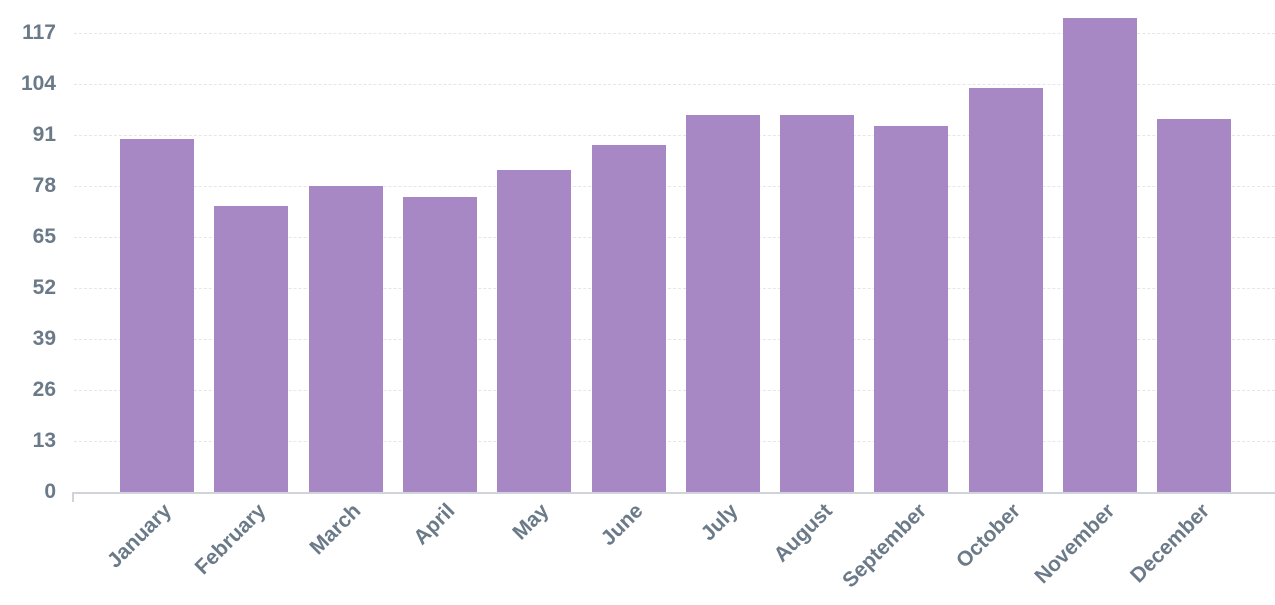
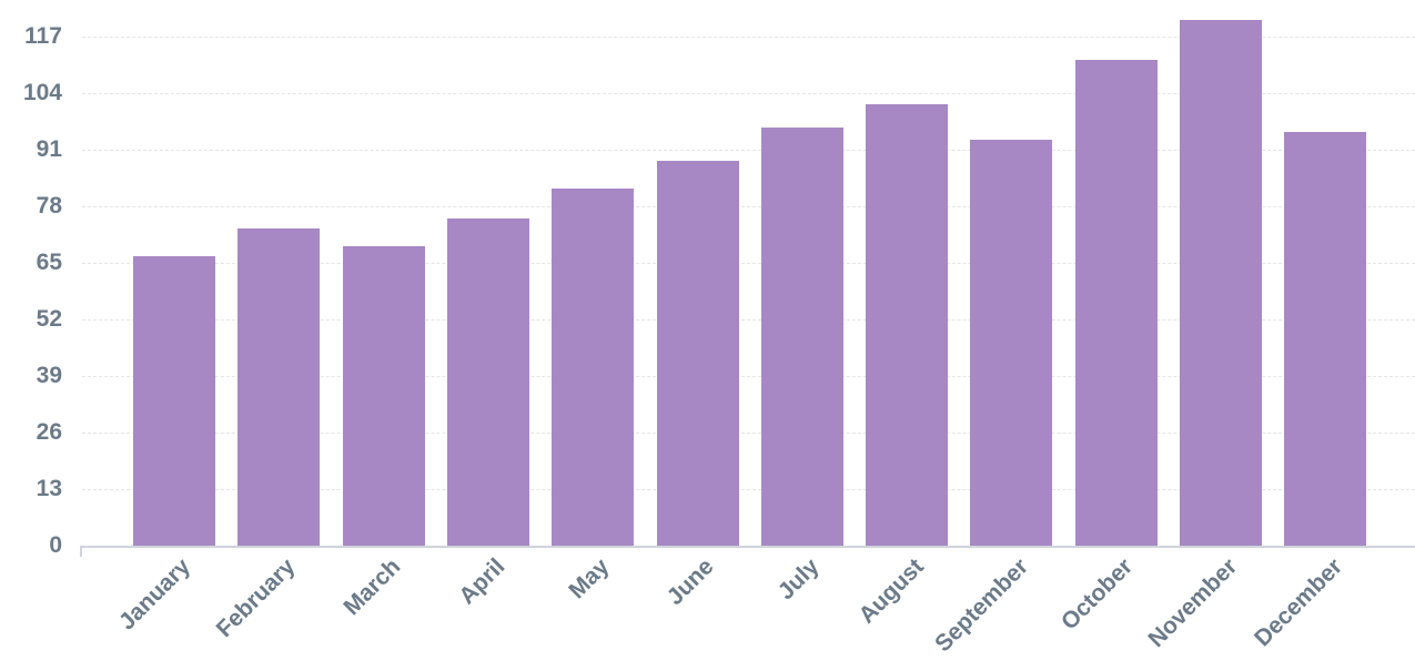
January: 90 -> 66
March: 78 -> 69
August: 96 -> 102
October: 103 -> 112
